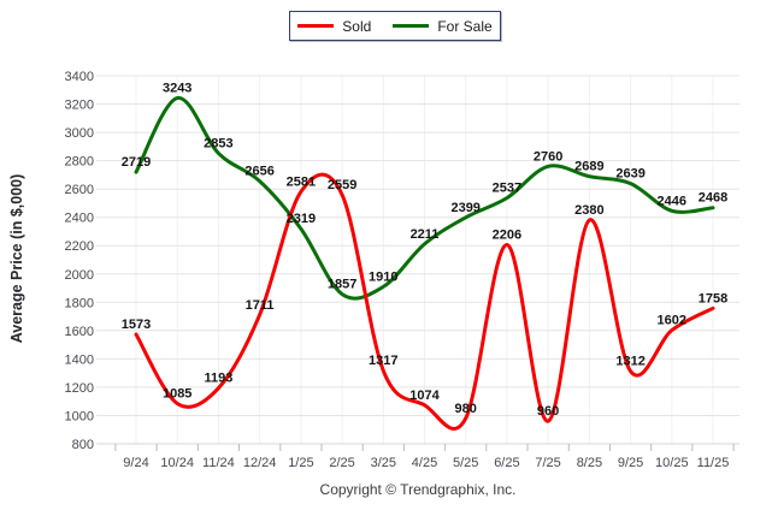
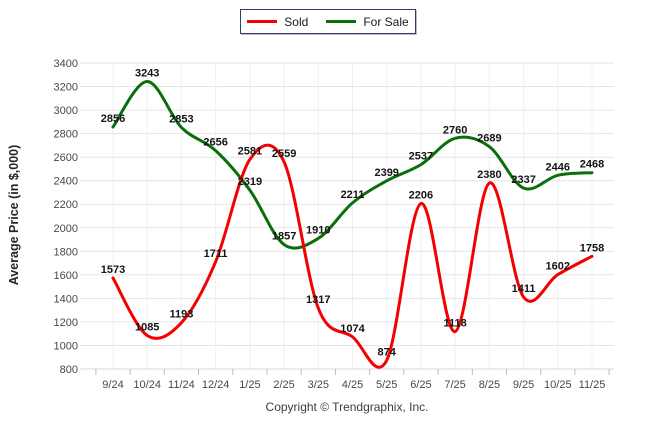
For Sale/9/24: 2719 -> 2856
Sold/5/25: 980 -> 874
Sold/7/25: 960 -> 1118
Sold/9/25: 1312 -> 1411
For Sale/9/25: 2639 -> 2337
